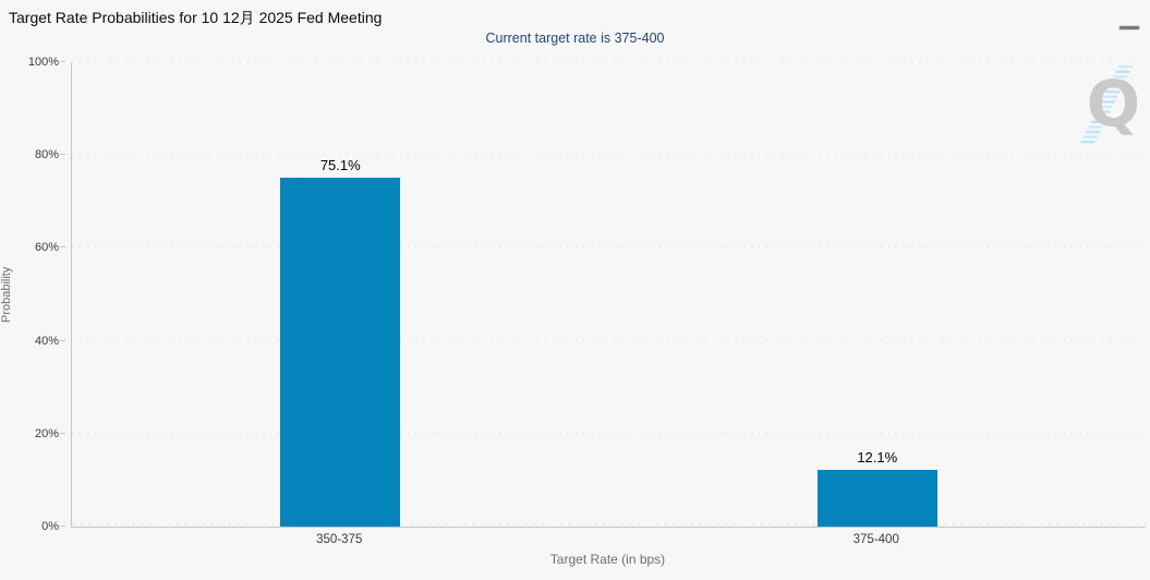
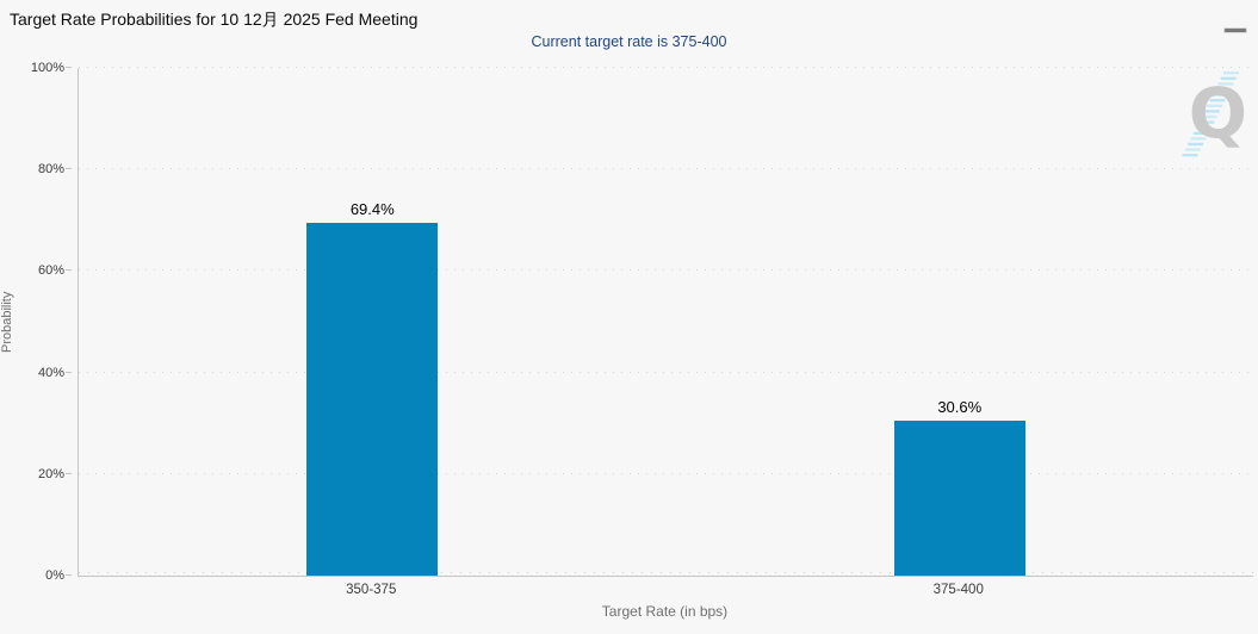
350-375: 75.1% -> 69.4%
375-400: 12.1% -> 30.6%
